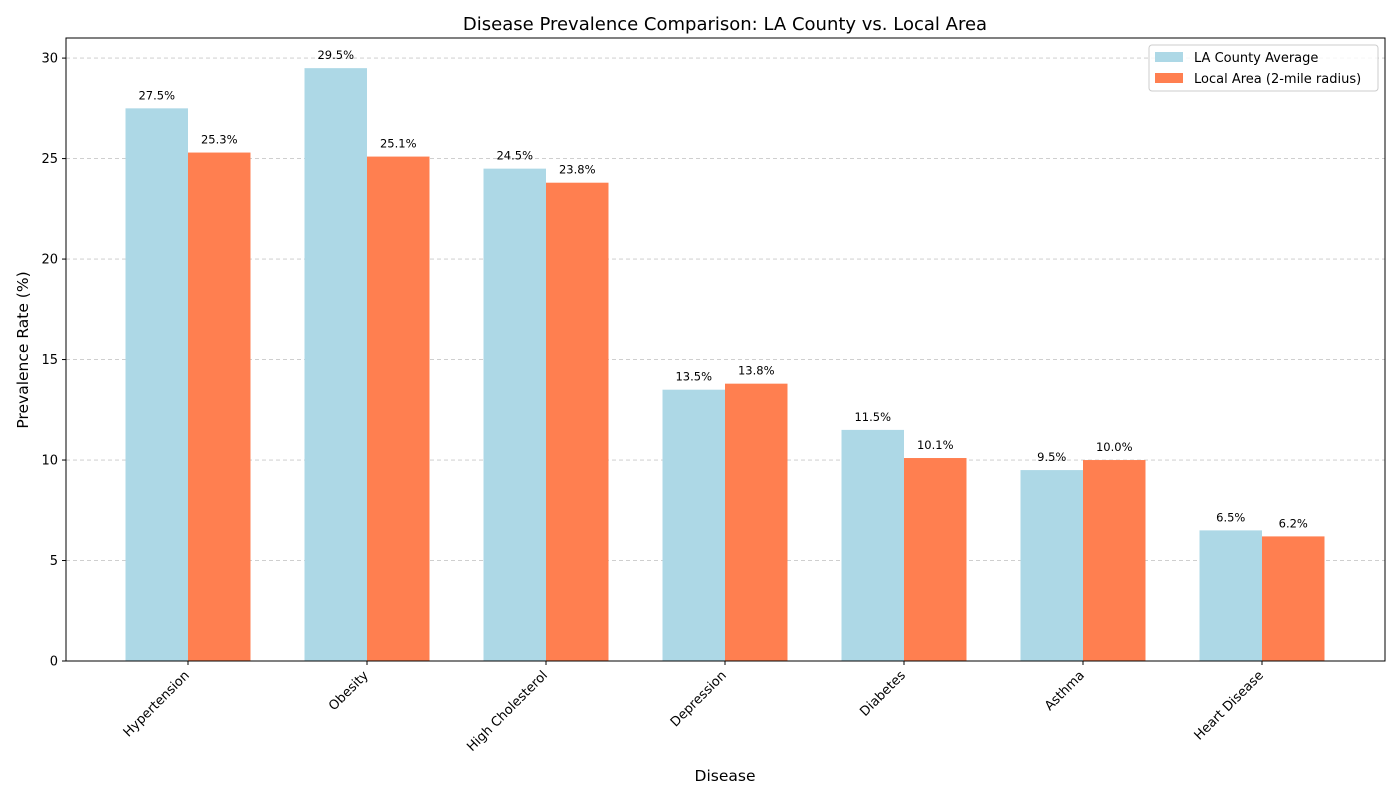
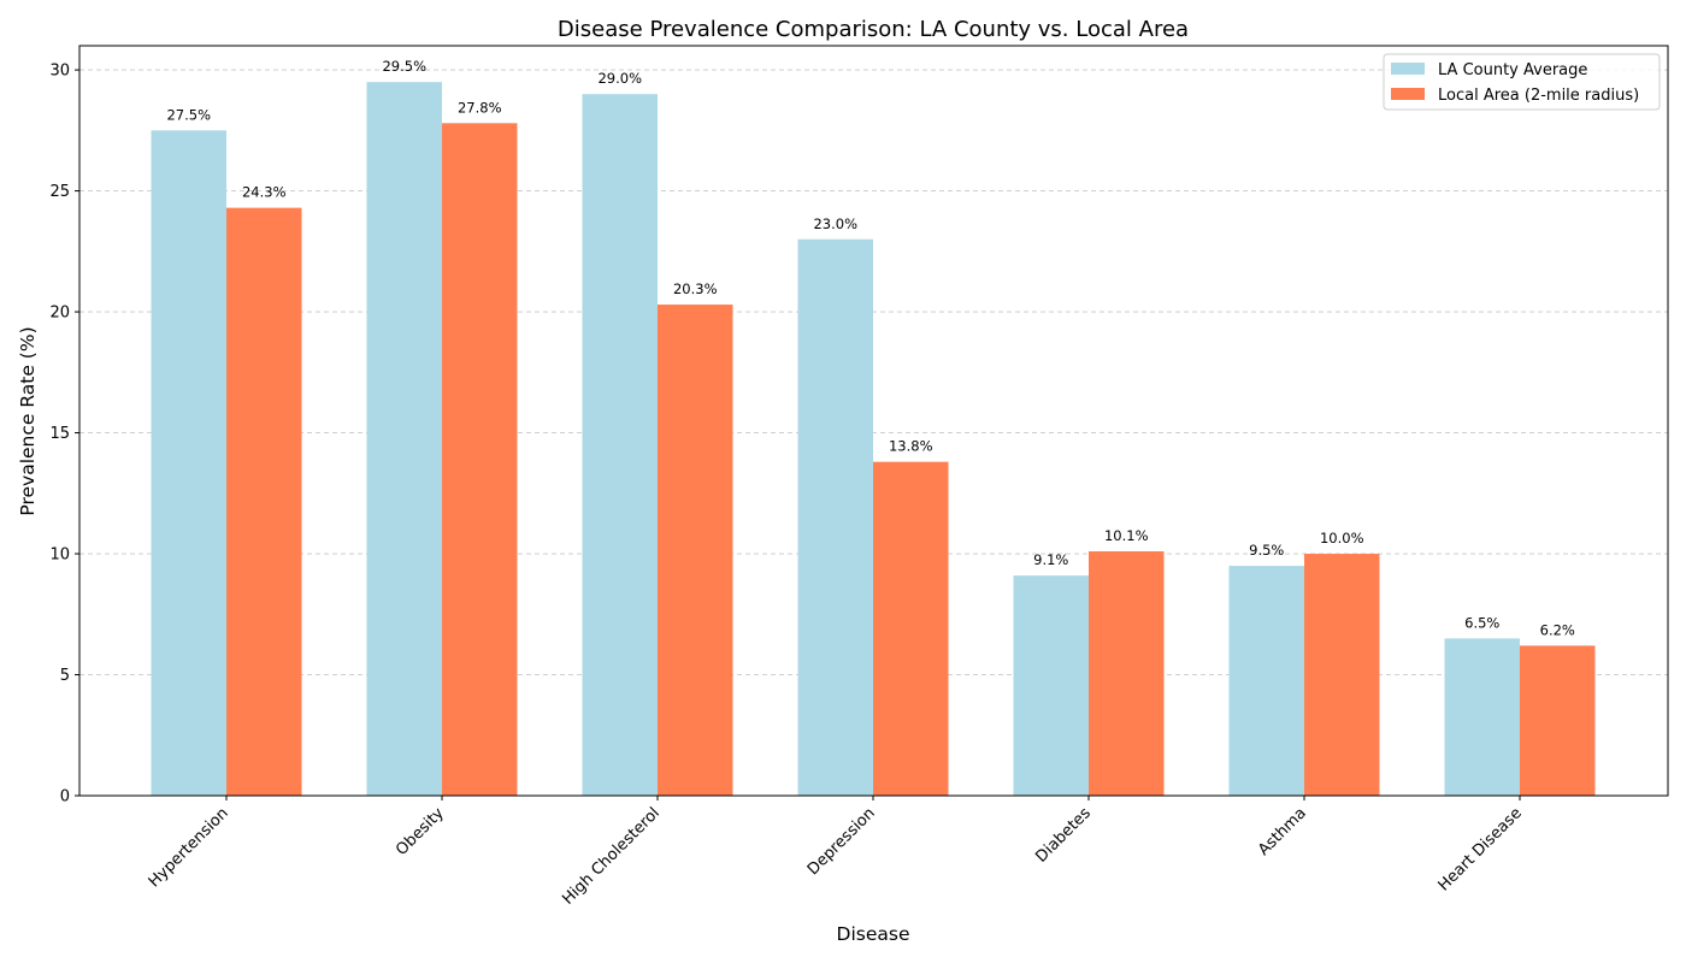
Local Area (2-mile radius)/Hypertension: 25.3% -> 24.3%
Local Area (2-mile radius)/Obesity: 25.1% -> 27.8%
LA County Average/High Cholesterol: 24.5% -> 29.0%
Local Area (2-mile radius)/High Cholesterol: 23.8% -> 20.3%
LA County Average/Depression: 13.5% -> 23.0%
LA County Average/Diabetes: 11.5% -> 9.1%
